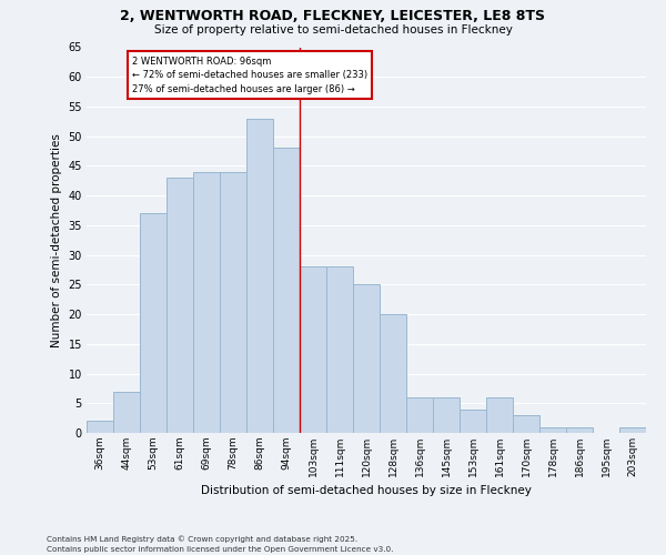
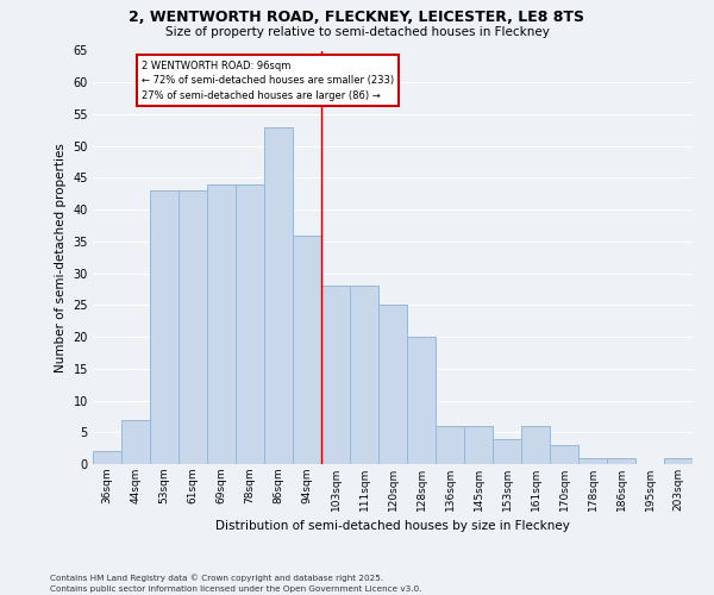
53sqm: 37 -> 43
94sqm: 48 -> 36
